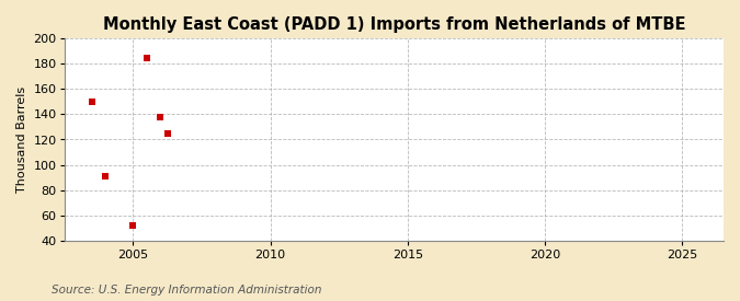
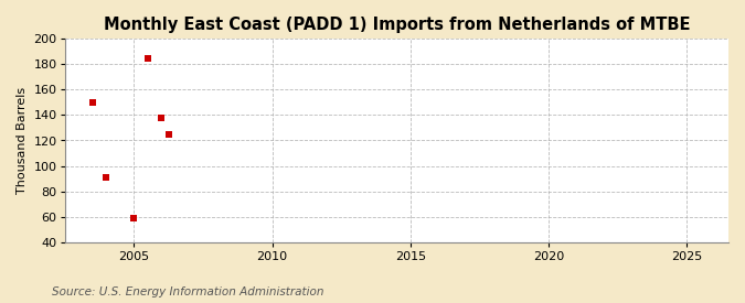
2005: 52 -> 59
